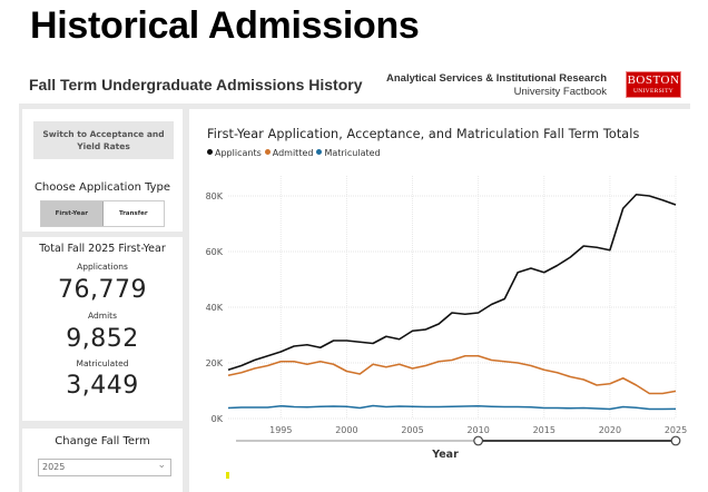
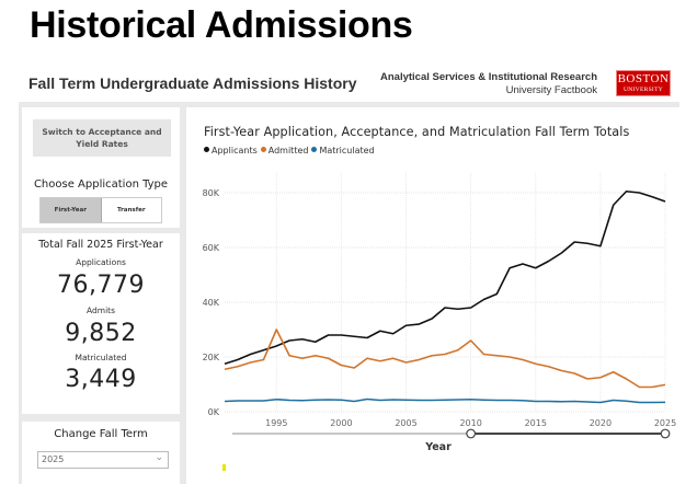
Admitted/1995: 20K -> 30K
Admitted/2010: 22K -> 26K
